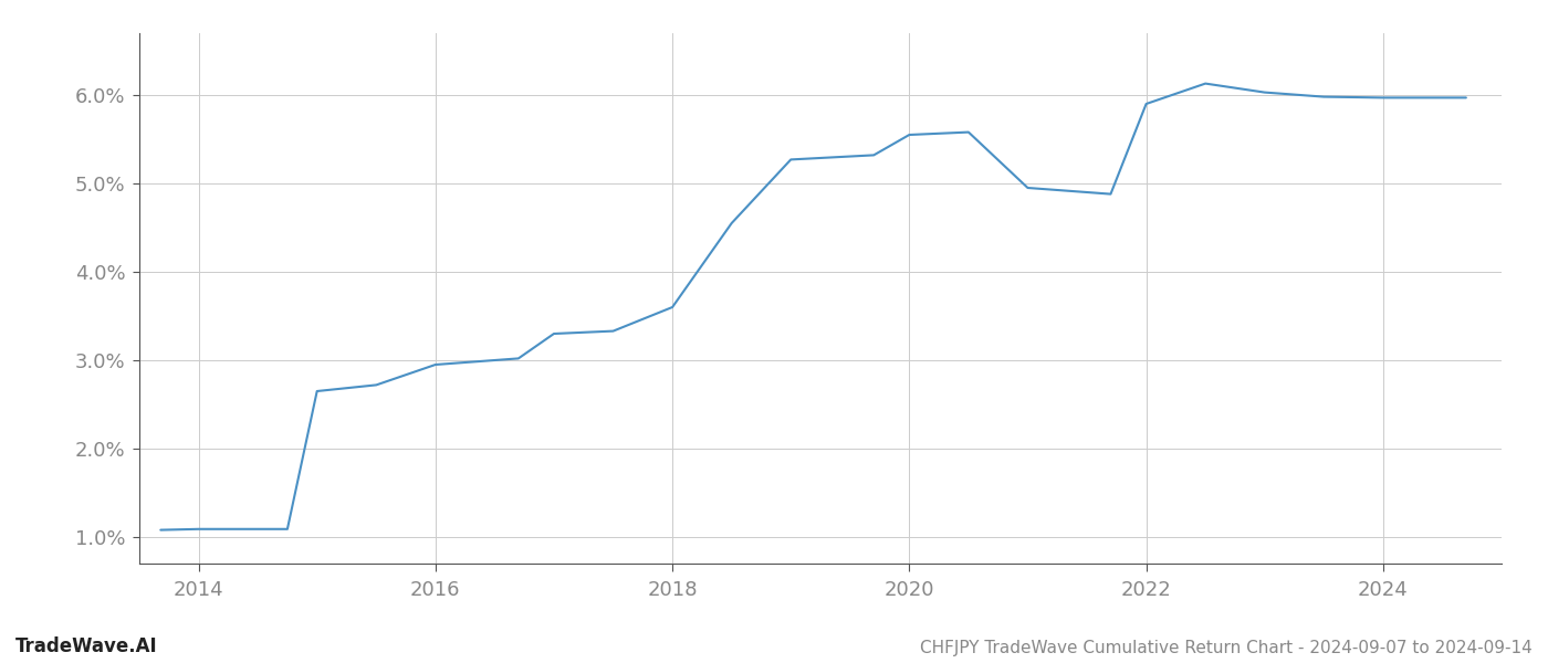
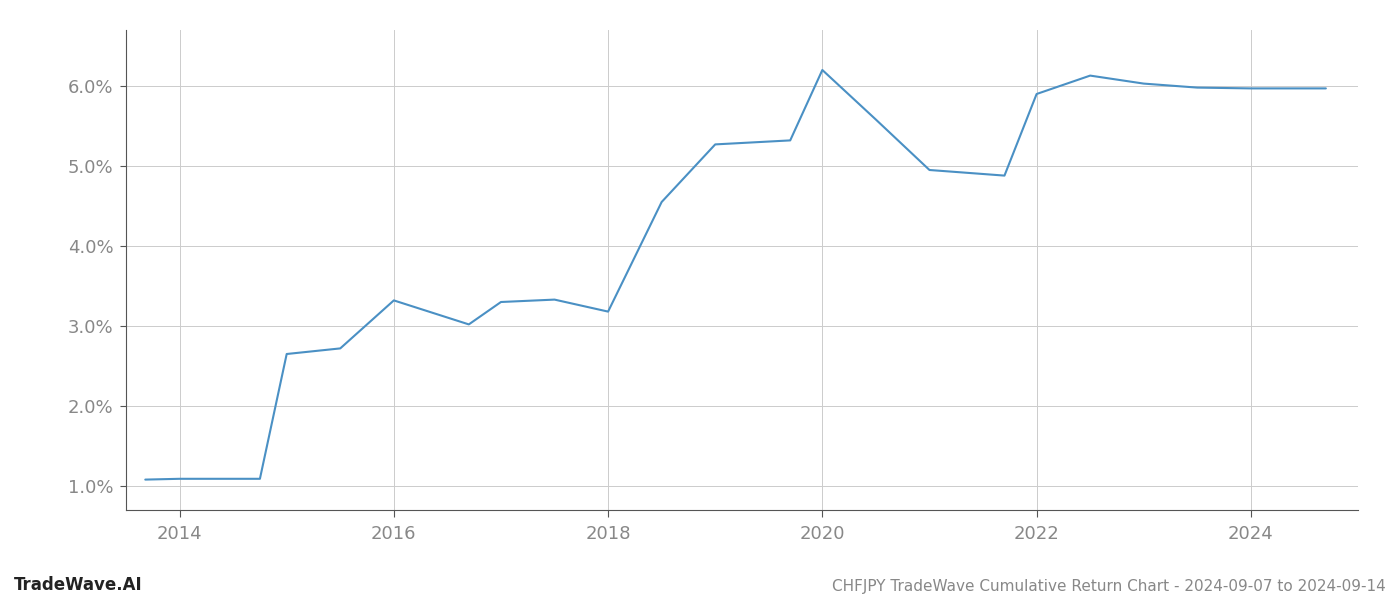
2016: 2.95% -> 3.32%
2018: 3.60% -> 3.18%
2020: 5.55% -> 6.20%
